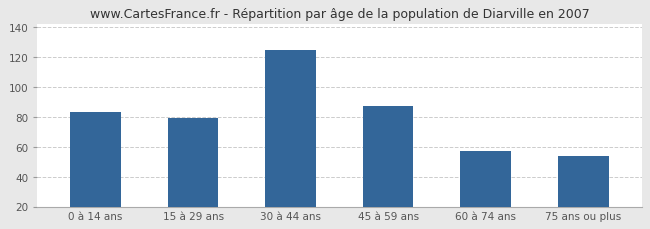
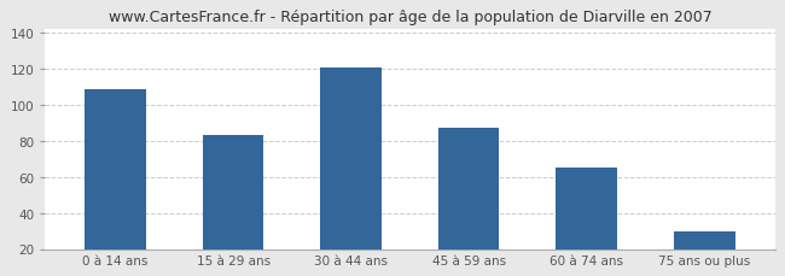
0 à 14 ans: 83 -> 109
15 à 29 ans: 79 -> 83
30 à 44 ans: 125 -> 121
60 à 74 ans: 57 -> 65
75 ans ou plus: 54 -> 30
